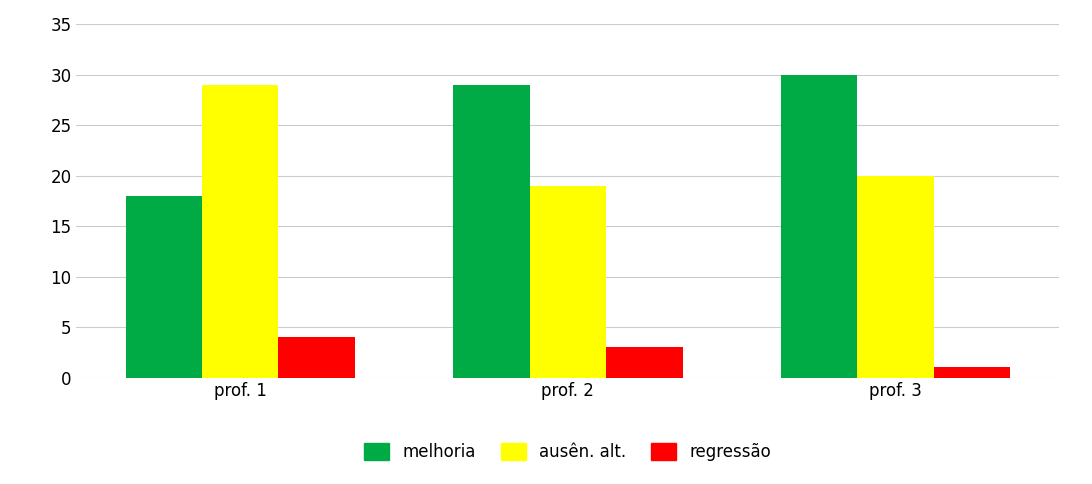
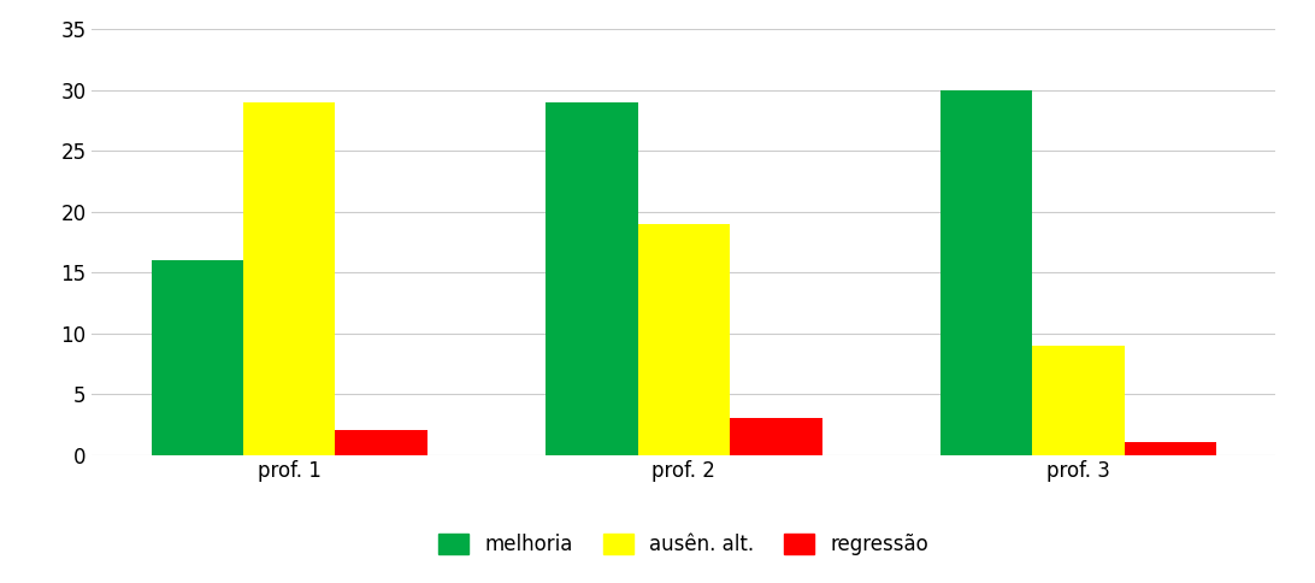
melhoria/prof. 1: 18 -> 16
regressão/prof. 1: 4 -> 2
ausên. alt./prof. 3: 20 -> 9
